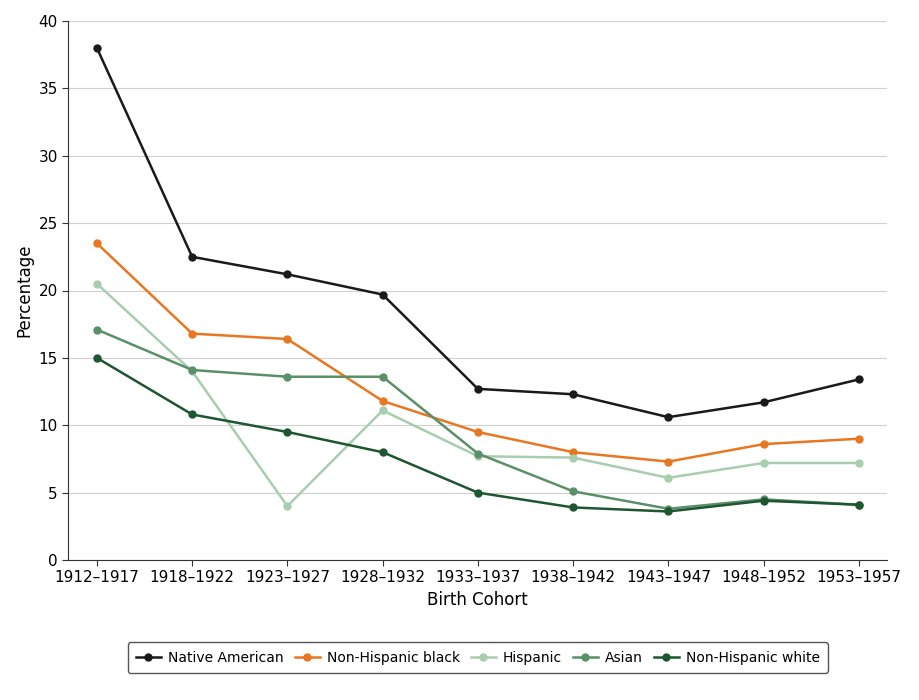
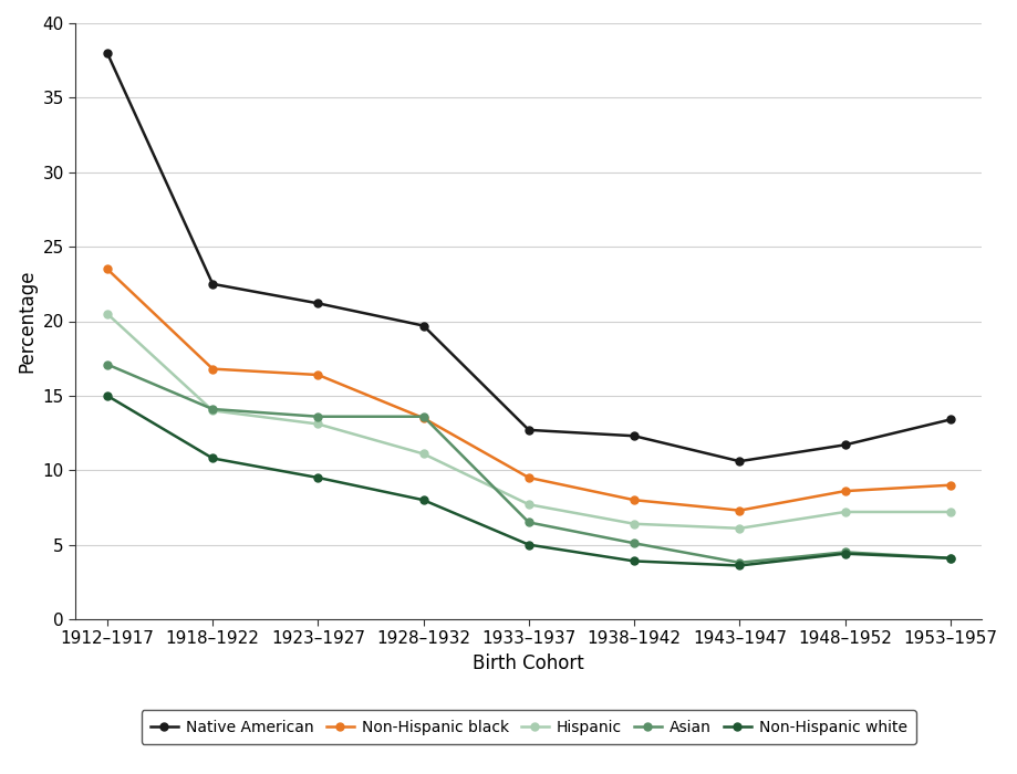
Hispanic/1923–1927: 4.0 -> 13.1
Non-Hispanic black/1928–1932: 11.8 -> 13.5
Asian/1933–1937: 7.9 -> 6.5
Hispanic/1938–1942: 7.6 -> 6.4
